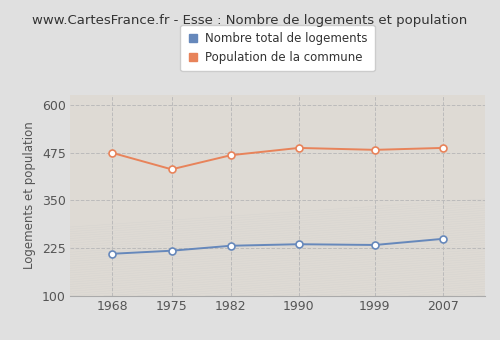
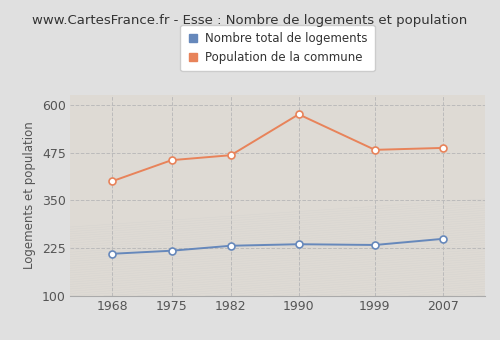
Population de la commune/1968: 474 -> 400
Population de la commune/1975: 431 -> 455
Population de la commune/1990: 487 -> 575
